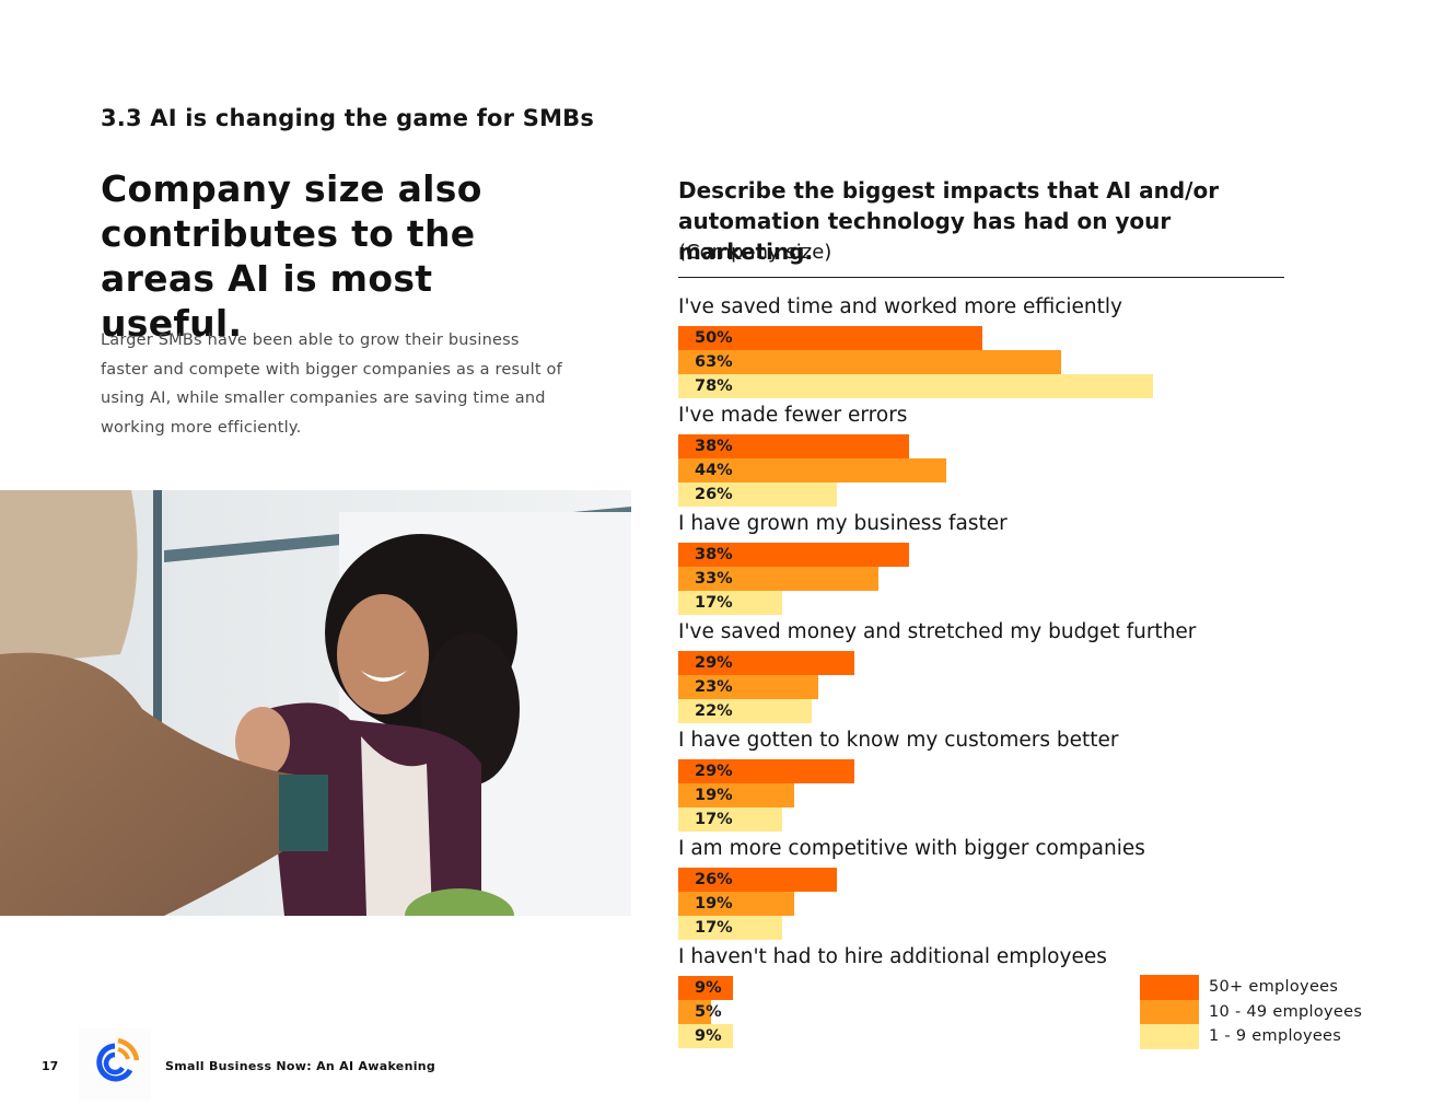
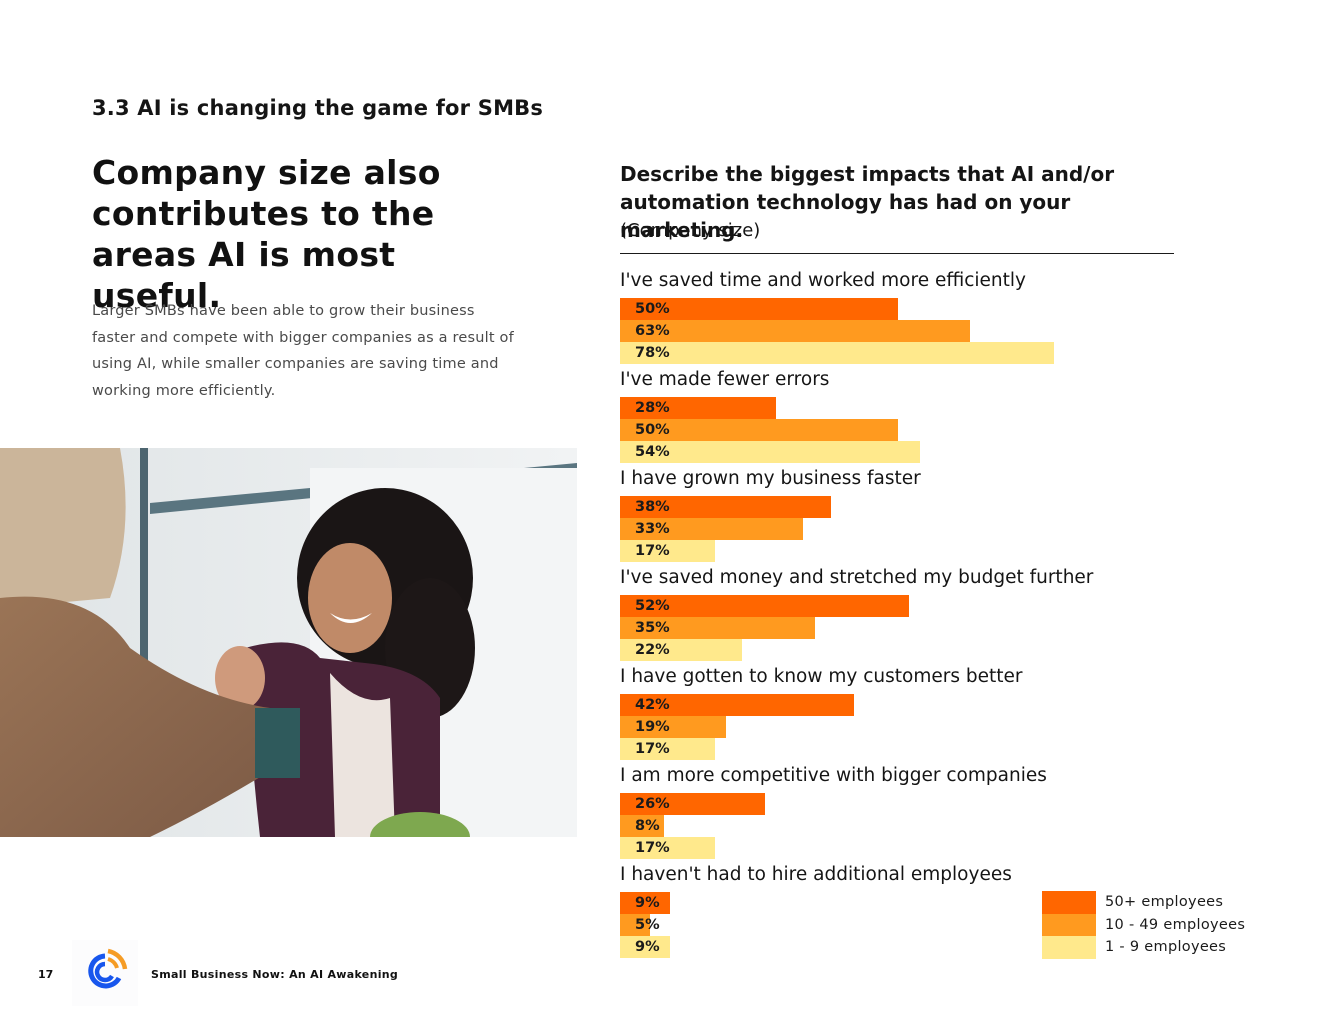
50+ employees/I've made fewer errors: 38% -> 28%
10 - 49 employees/I've made fewer errors: 44% -> 50%
1 - 9 employees/I've made fewer errors: 26% -> 54%
50+ employees/I've saved money and stretched my budget further: 29% -> 52%
10 - 49 employees/I've saved money and stretched my budget further: 23% -> 35%
50+ employees/I have gotten to know my customers better: 29% -> 42%
10 - 49 employees/I am more competitive with bigger companies: 19% -> 8%
